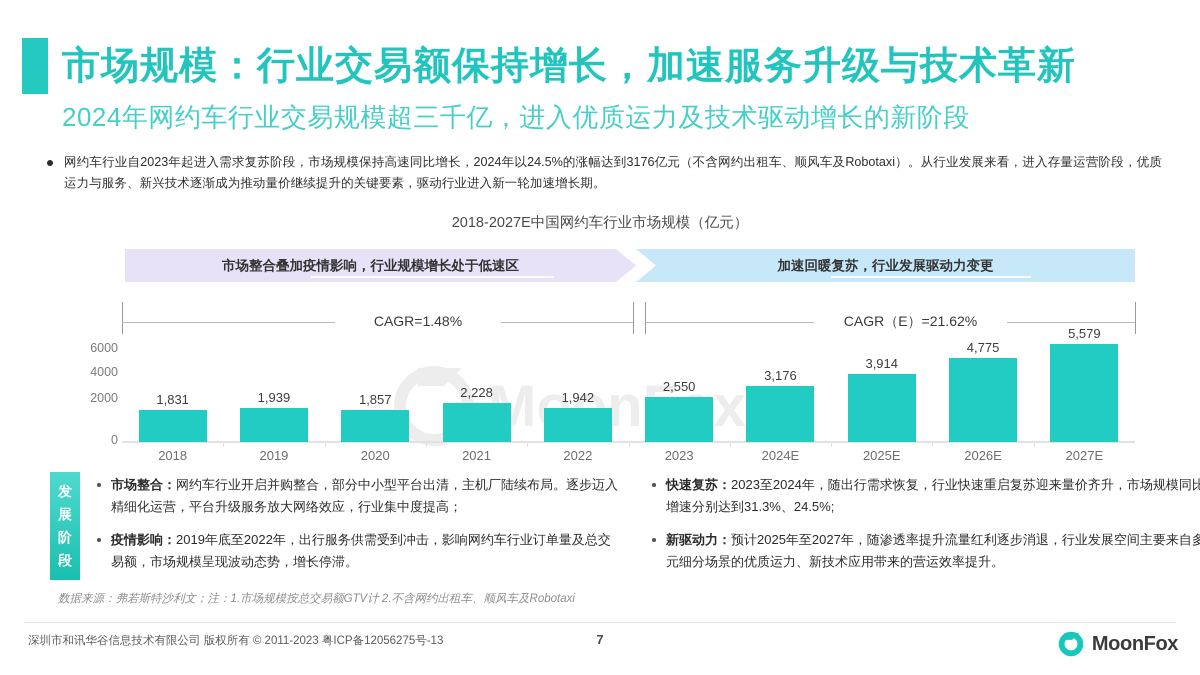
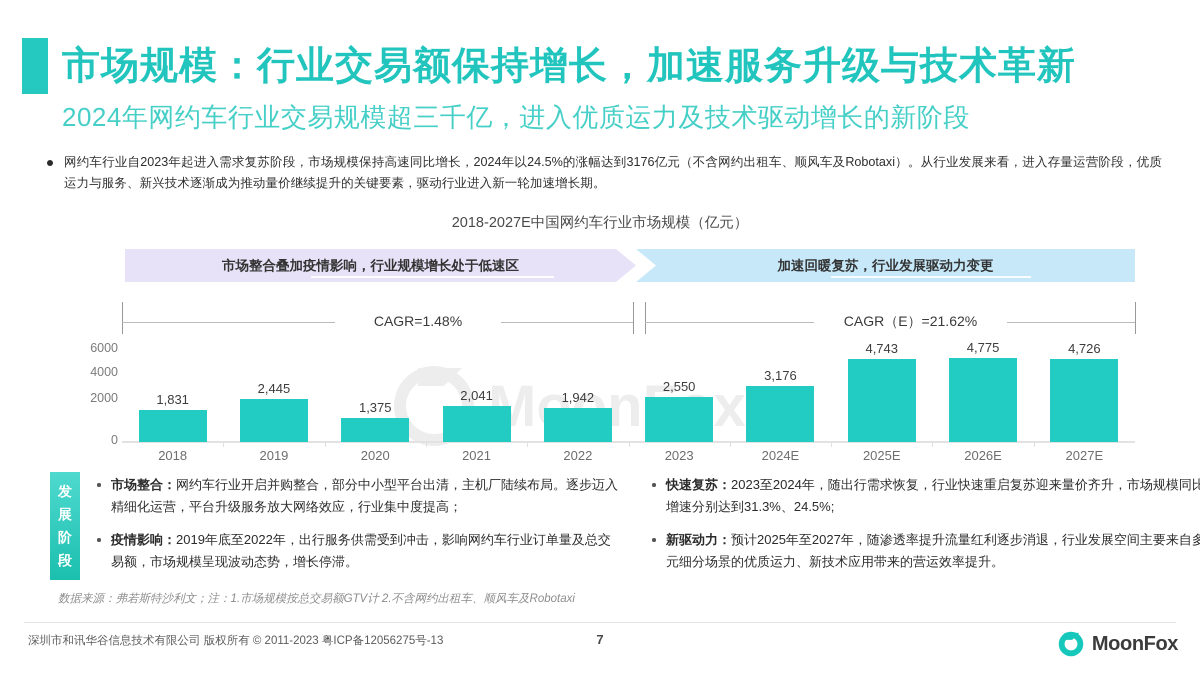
2019: 1,939 -> 2,445
2020: 1,857 -> 1,375
2021: 2,228 -> 2,041
2025E: 3,914 -> 4,743
2027E: 5,579 -> 4,726
